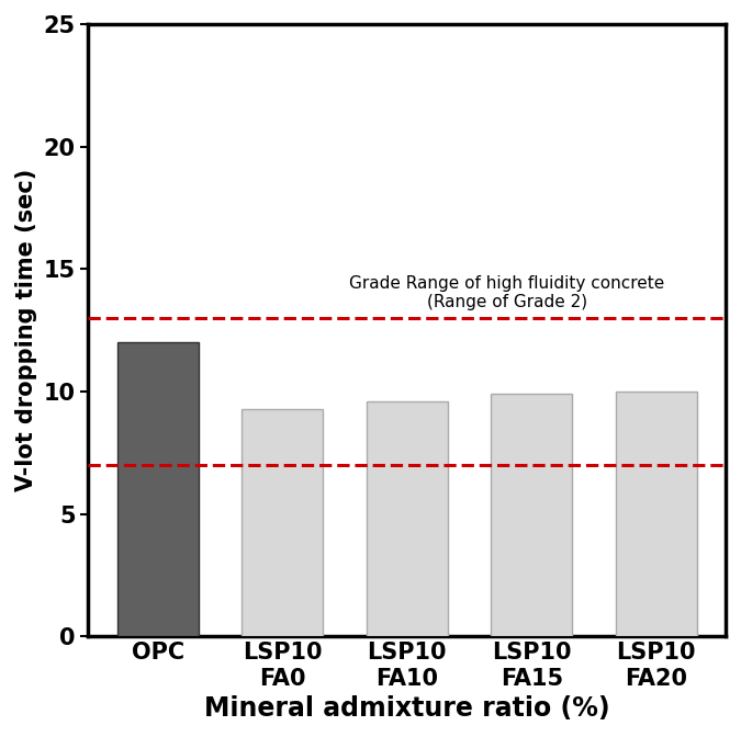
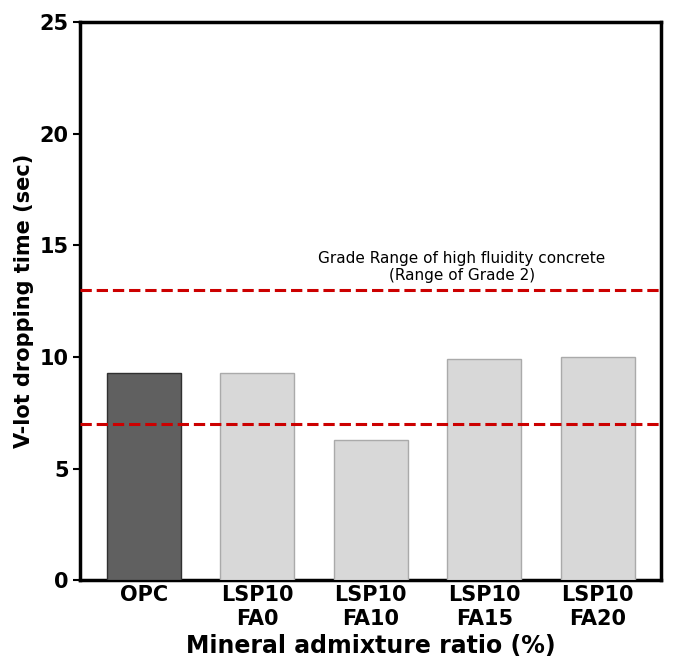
OPC: 12.0 -> 9.3
LSP10 FA10: 9.6 -> 6.3
